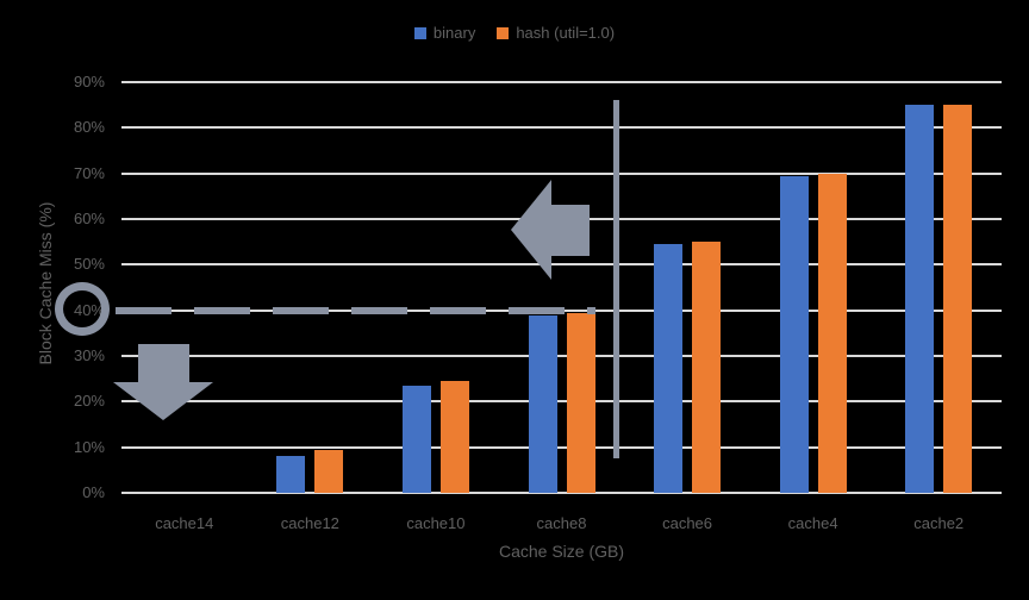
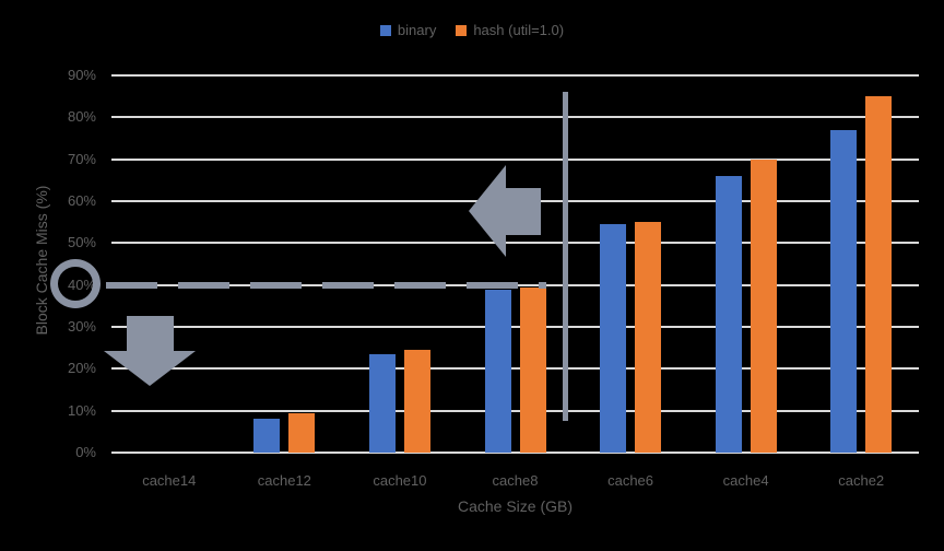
binary/cache4: 70% -> 66%
binary/cache2: 85% -> 77%
